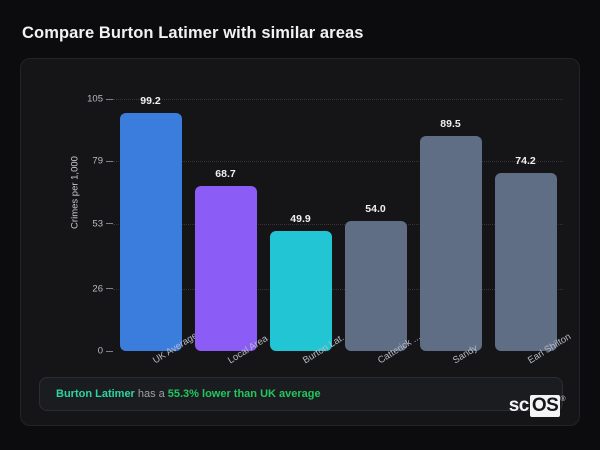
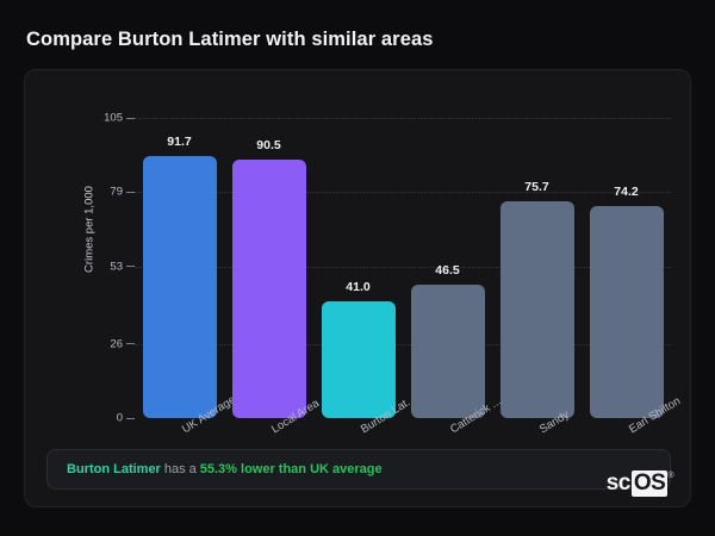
UK Average: 99.2 -> 91.7
Local Area: 68.7 -> 90.5
Burton Lat...: 49.9 -> 41.0
Catterick ...: 54.0 -> 46.5
Sandy: 89.5 -> 75.7
